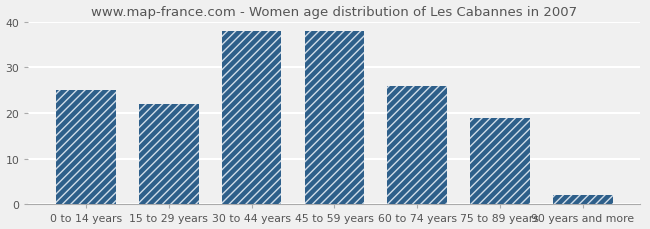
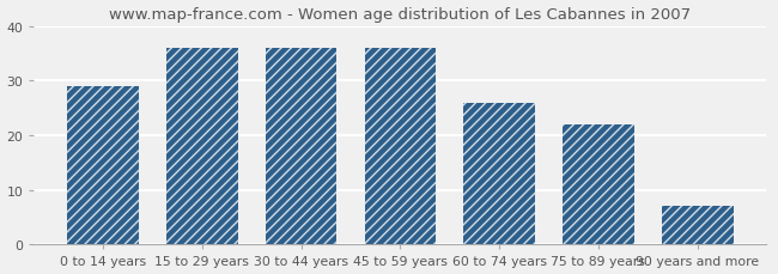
0 to 14 years: 25 -> 29
15 to 29 years: 22 -> 36
30 to 44 years: 38 -> 36
45 to 59 years: 38 -> 36
75 to 89 years: 19 -> 22
90 years and more: 2 -> 7
